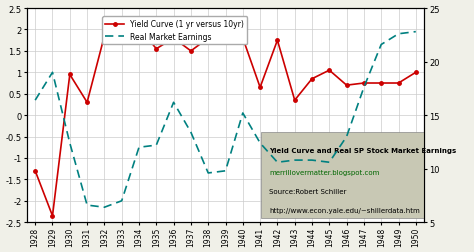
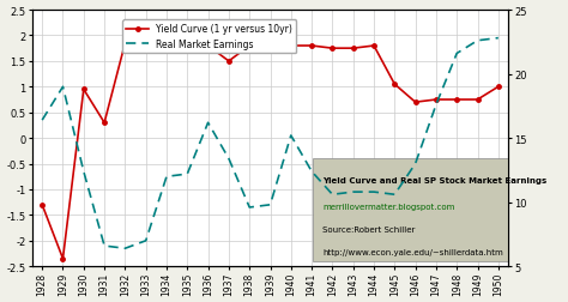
Yield Curve (1 yr versus 10yr)/1935: 1.55 -> 1.70
Yield Curve (1 yr versus 10yr)/1941: 0.65 -> 1.80
Yield Curve (1 yr versus 10yr)/1943: 0.35 -> 1.75
Yield Curve (1 yr versus 10yr)/1944: 0.85 -> 1.80
